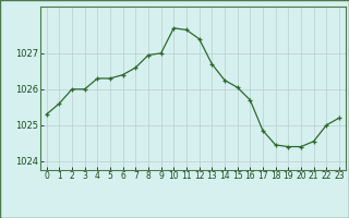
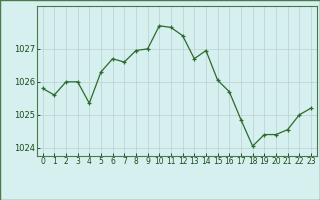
0: 1025.30 -> 1025.80
4: 1026.30 -> 1025.35
6: 1026.40 -> 1026.70
14: 1026.25 -> 1026.95
18: 1024.45 -> 1024.05
